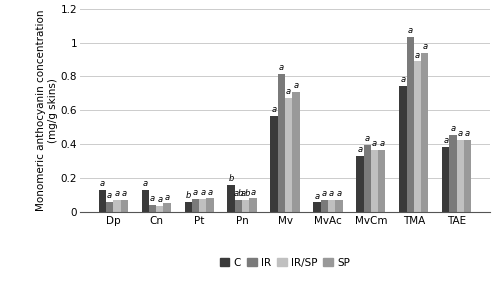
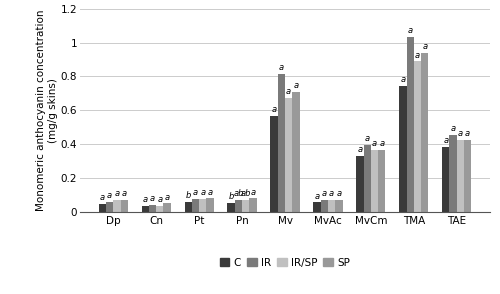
C/Dp: 0.13 -> 0.05
C/Cn: 0.13 -> 0.04
C/Pn: 0.16 -> 0.05
